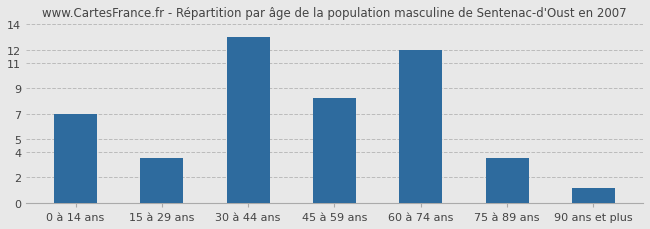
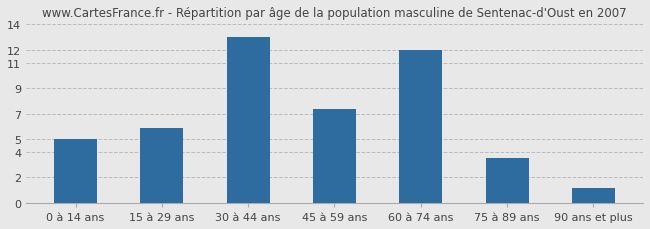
0 à 14 ans: 7.0 -> 5.0
15 à 29 ans: 3.5 -> 5.9
45 à 59 ans: 8.2 -> 7.4
